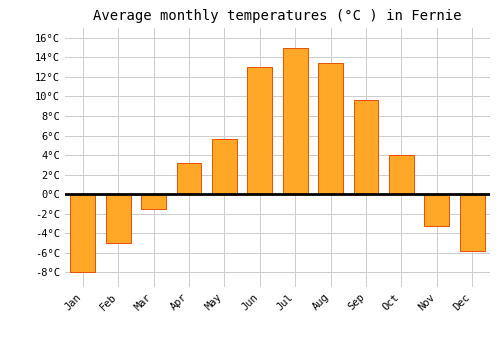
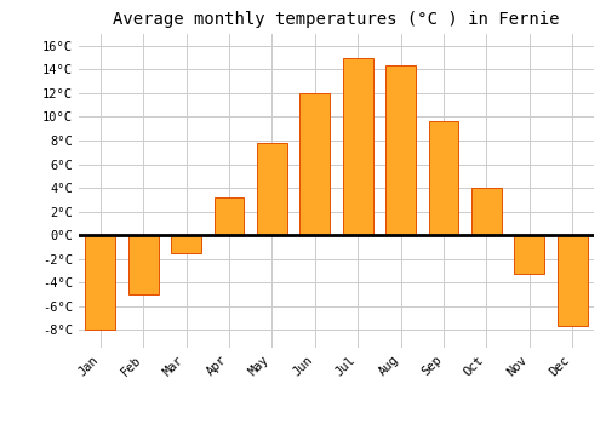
May: 5.6°C -> 7.8°C
Jun: 13.0°C -> 12.0°C
Aug: 13.4°C -> 14.3°C
Dec: -5.8°C -> -7.7°C
